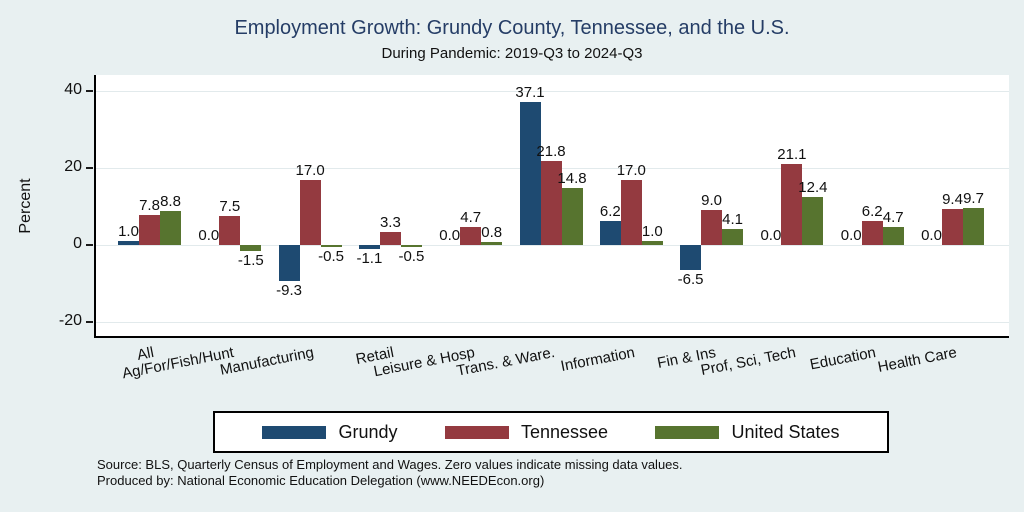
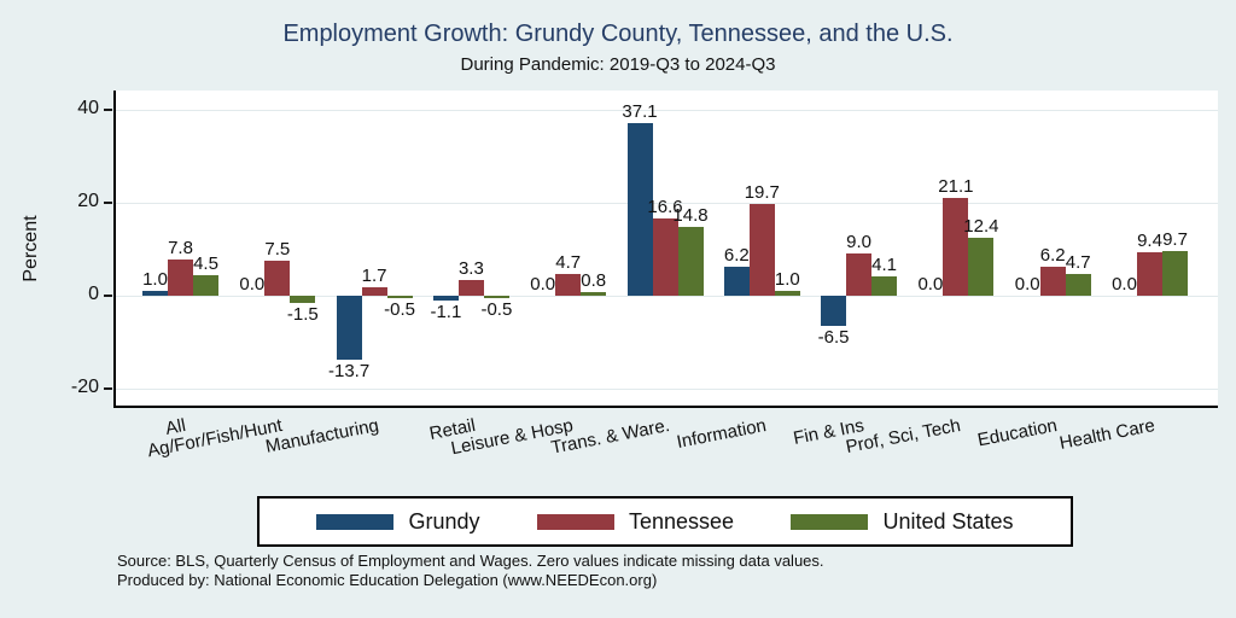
United States/All: 8.8 -> 4.5
Grundy/Manufacturing: -9.3 -> -13.7
Tennessee/Manufacturing: 17.0 -> 1.7
Tennessee/Trans. & Ware.: 21.8 -> 16.6
Tennessee/Information: 17.0 -> 19.7
